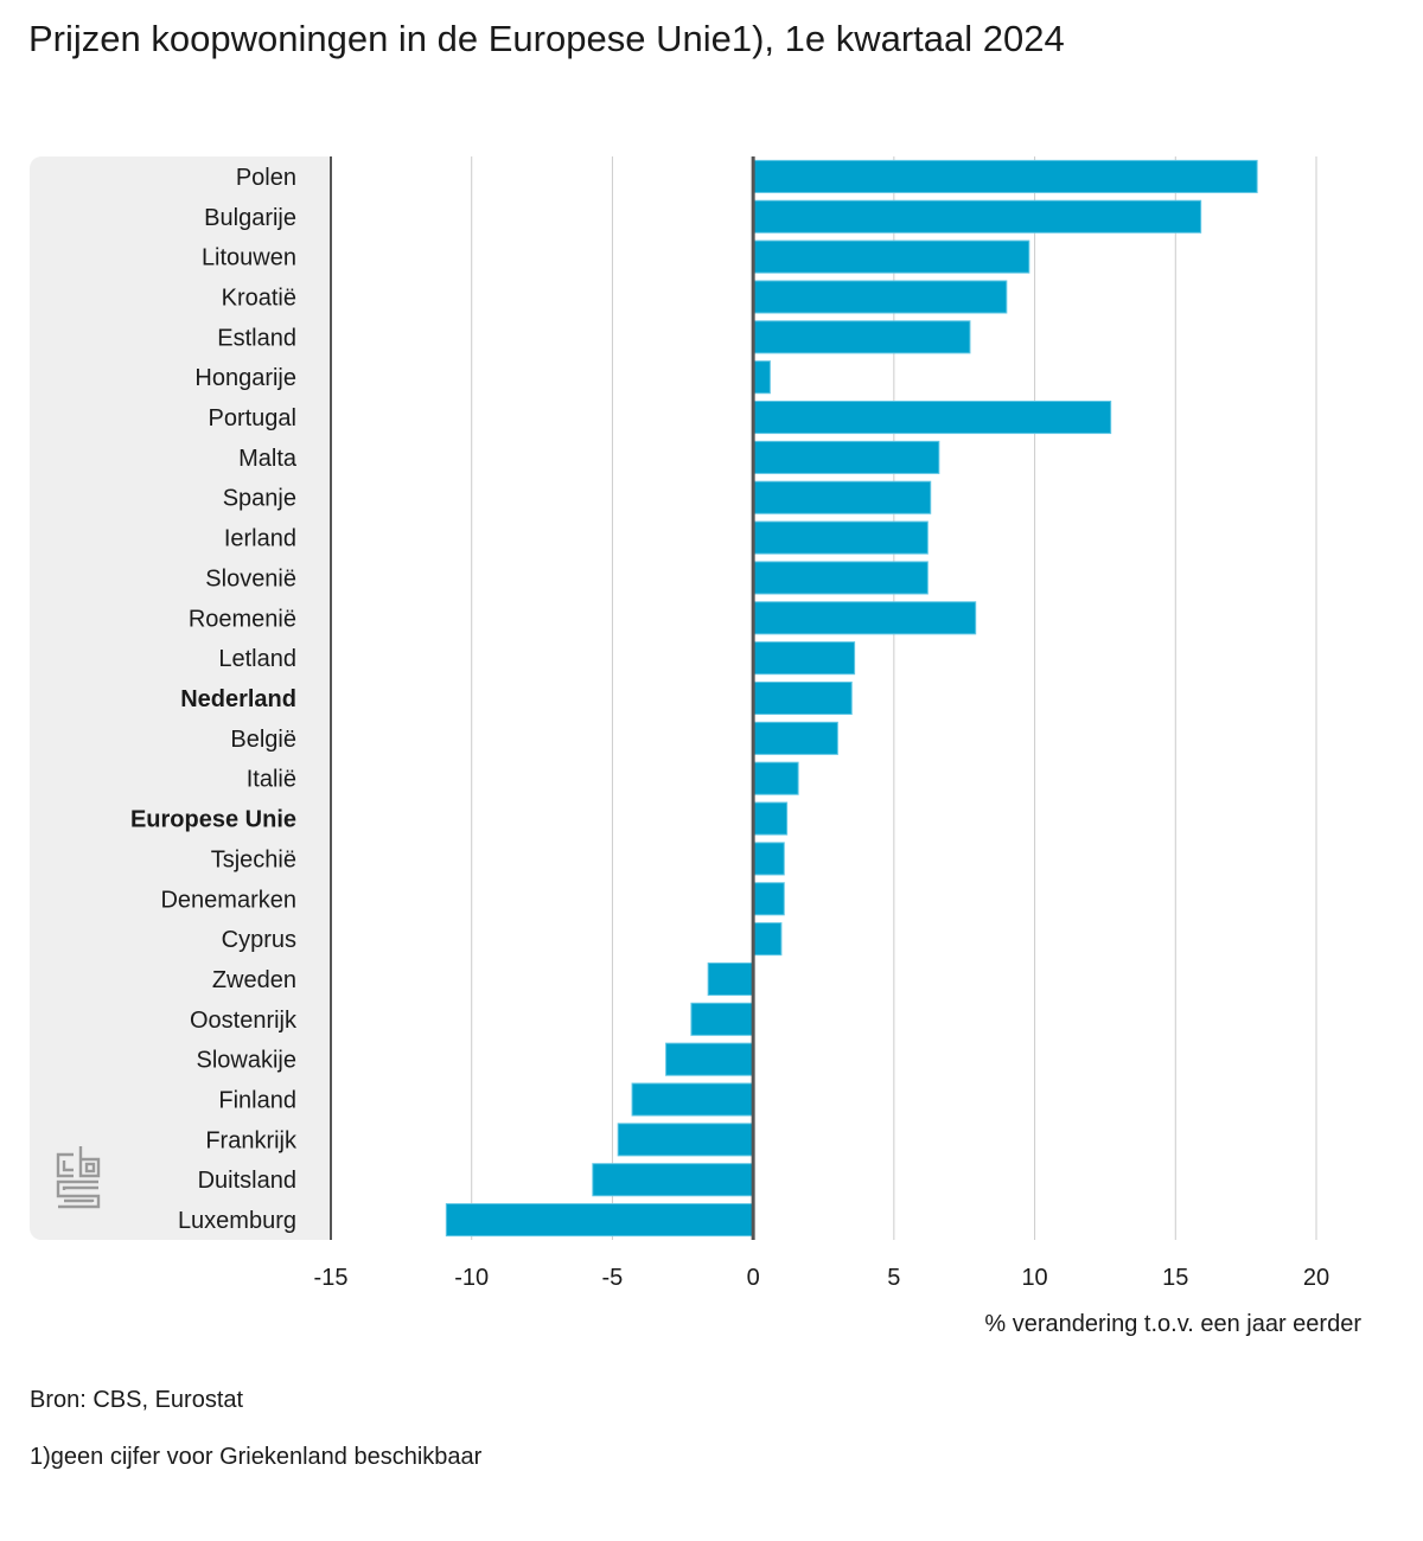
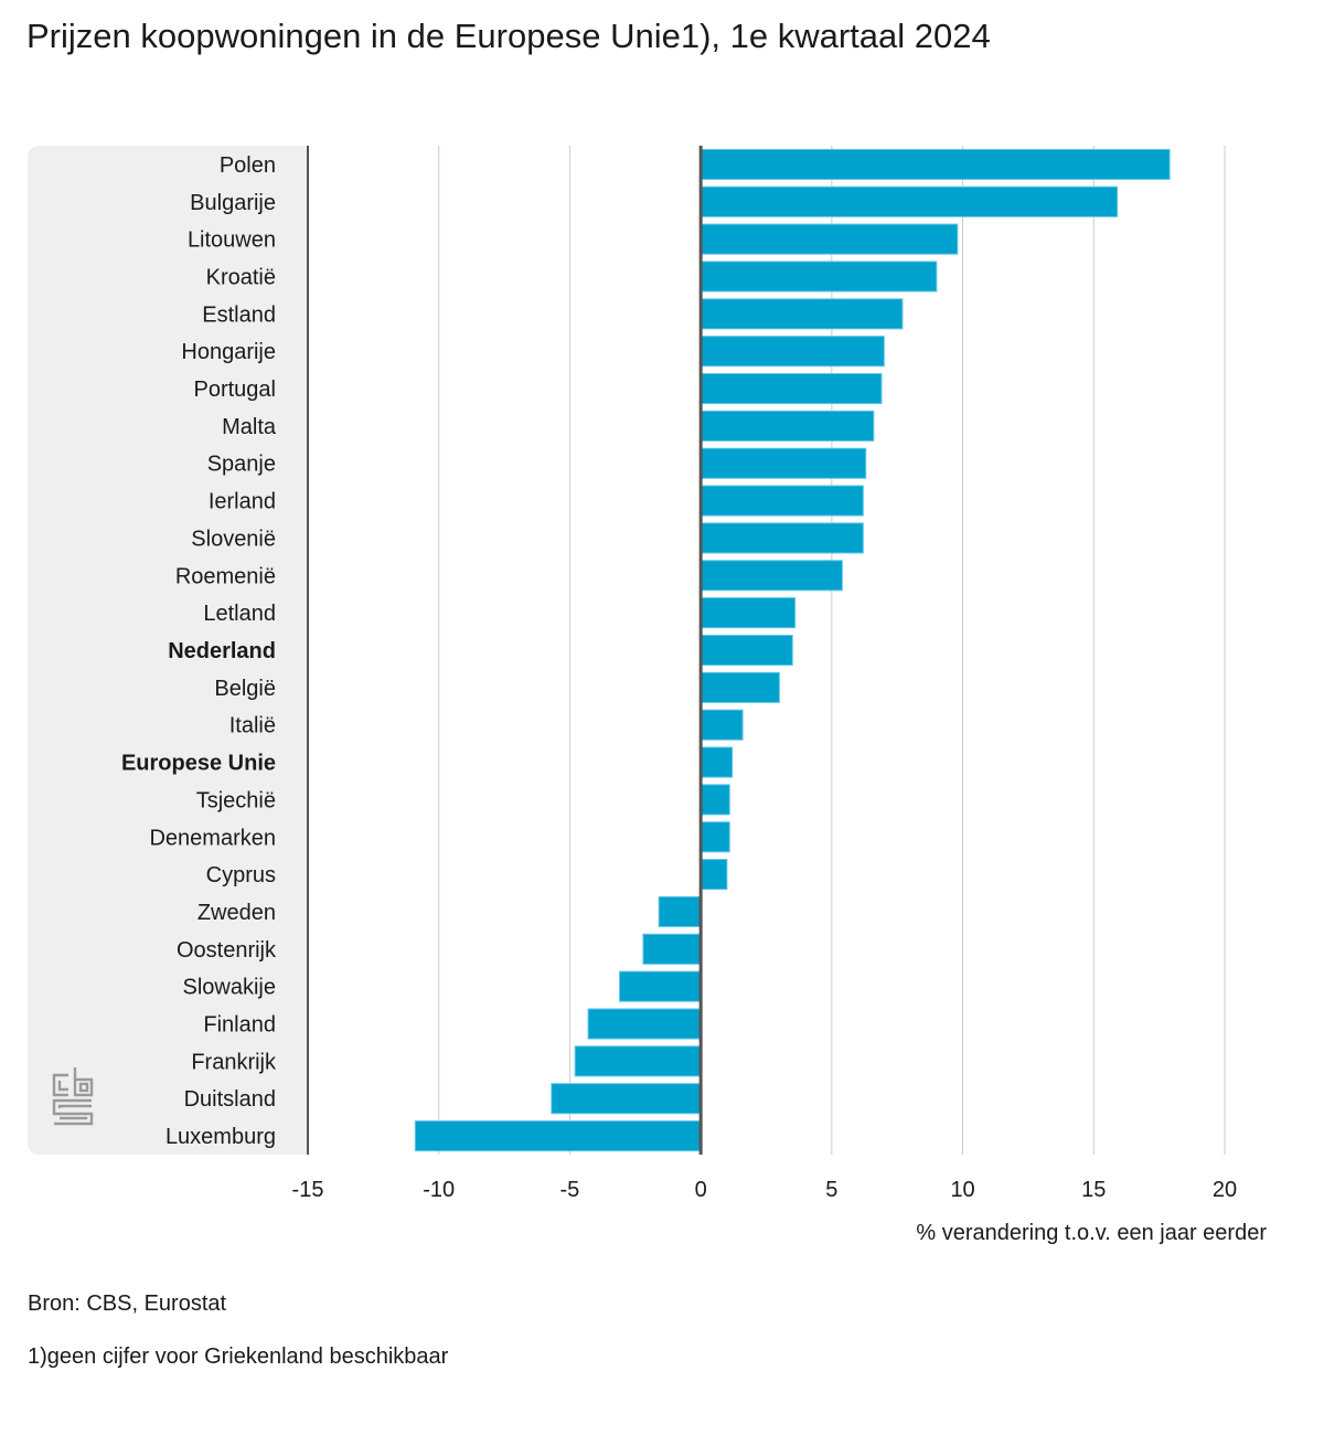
Hongarije: 0.6 -> 7.0
Portugal: 12.7 -> 6.9
Roemenië: 7.9 -> 5.4
